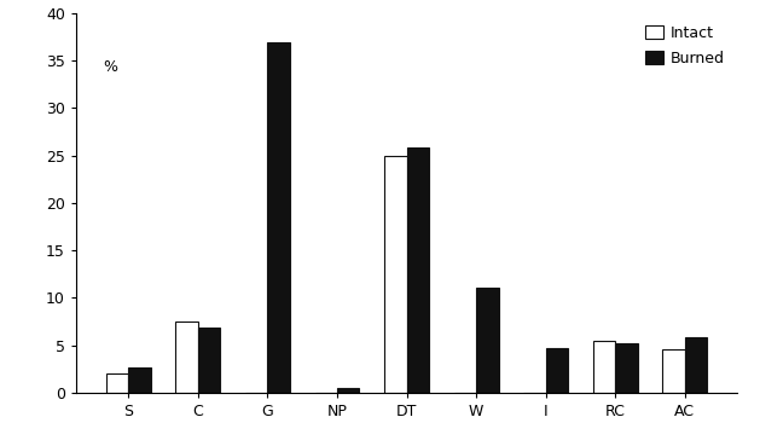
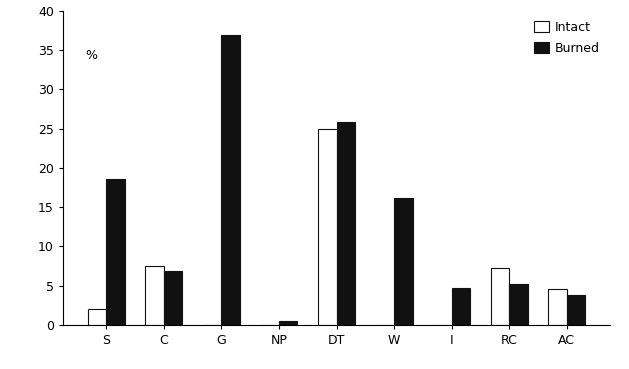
Burned/S: 2.7 -> 18.6
Burned/W: 11.0 -> 16.2
Intact/RC: 5.5 -> 7.2
Burned/AC: 5.8 -> 3.8
